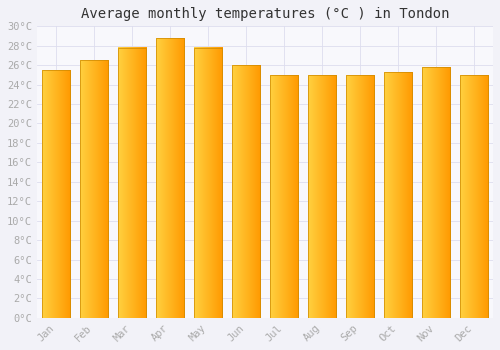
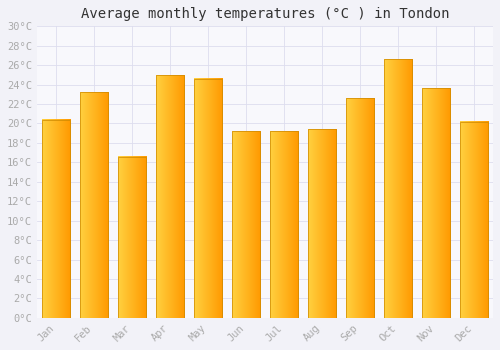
Jan: 25.5°C -> 20.4°C
Feb: 26.5°C -> 23.2°C
Mar: 27.8°C -> 16.6°C
Apr: 28.8°C -> 25.0°C
May: 27.8°C -> 24.6°C
Jun: 26.0°C -> 19.2°C
Jul: 25.0°C -> 19.2°C
Aug: 25.0°C -> 19.4°C
Sep: 25.0°C -> 22.6°C
Oct: 25.3°C -> 26.6°C
Nov: 25.8°C -> 23.6°C
Dec: 25.0°C -> 20.2°C
